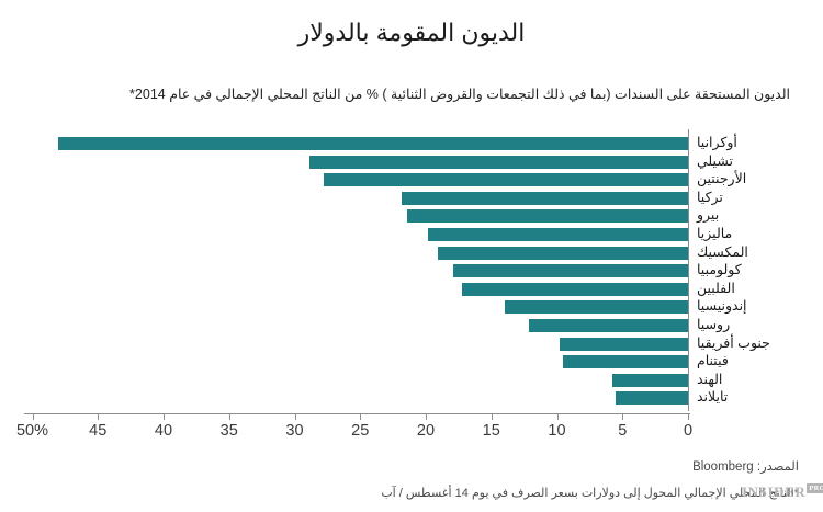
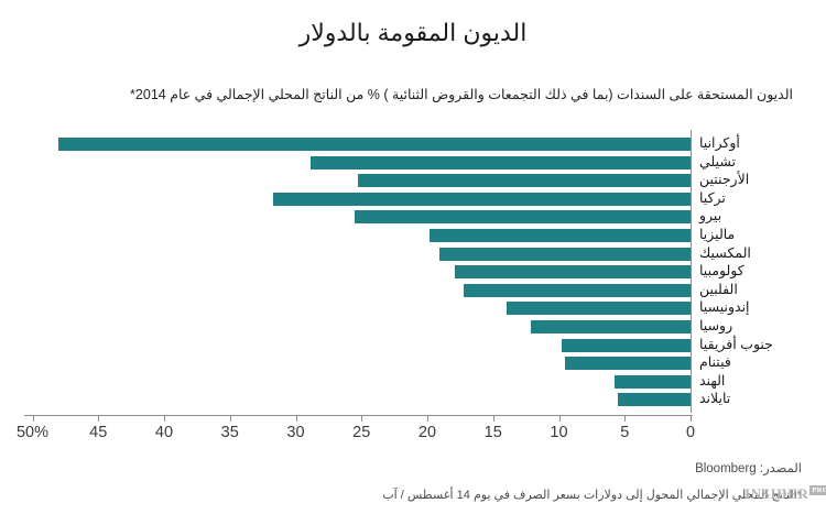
الأرجنتين: 27.8% -> 25.3%
تركيا: 21.8% -> 31.7%
بيرو: 21.4% -> 25.5%
